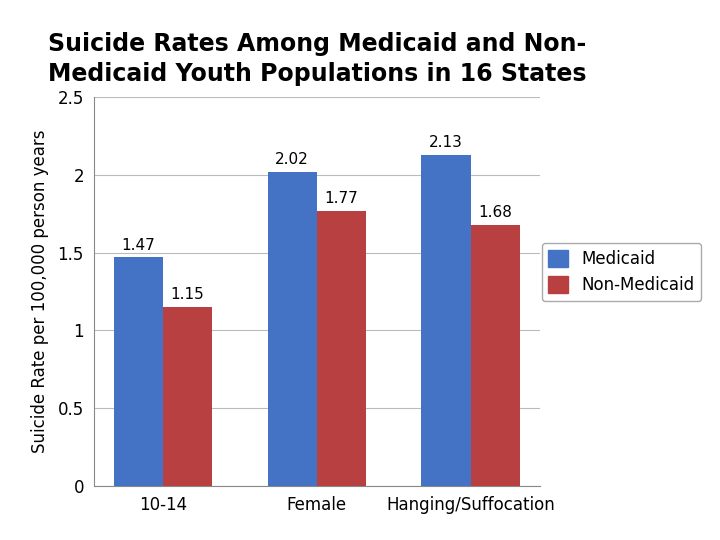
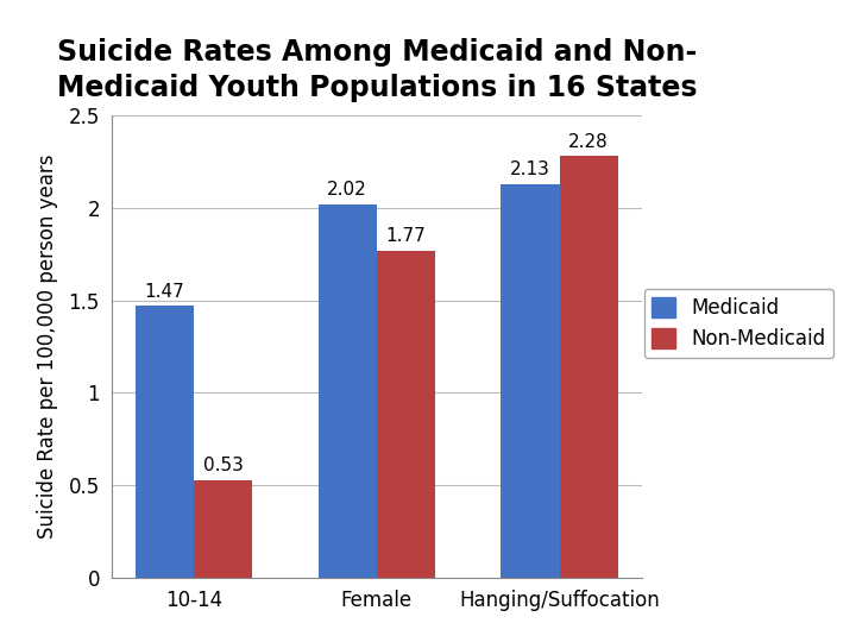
Non-Medicaid/10-14: 1.15 -> 0.53
Non-Medicaid/Hanging/Suffocation: 1.68 -> 2.28
